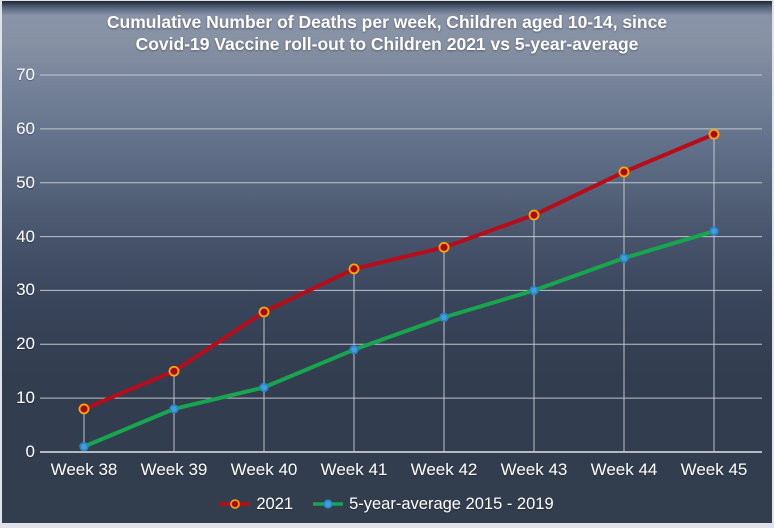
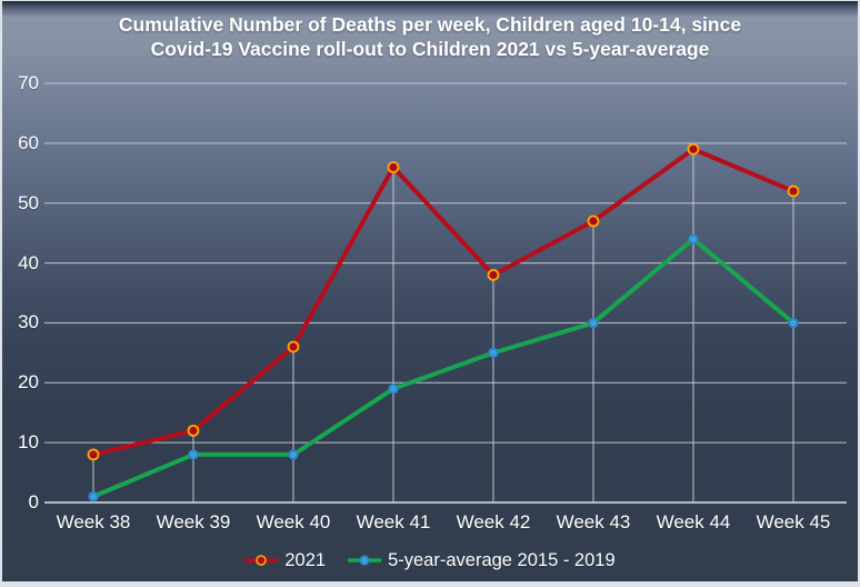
2021/Week 39: 15 -> 12
5-year-average 2015 - 2019/Week 40: 12 -> 8
2021/Week 41: 34 -> 56
2021/Week 43: 44 -> 47
2021/Week 44: 52 -> 59
5-year-average 2015 - 2019/Week 44: 36 -> 44
2021/Week 45: 59 -> 52
5-year-average 2015 - 2019/Week 45: 41 -> 30
